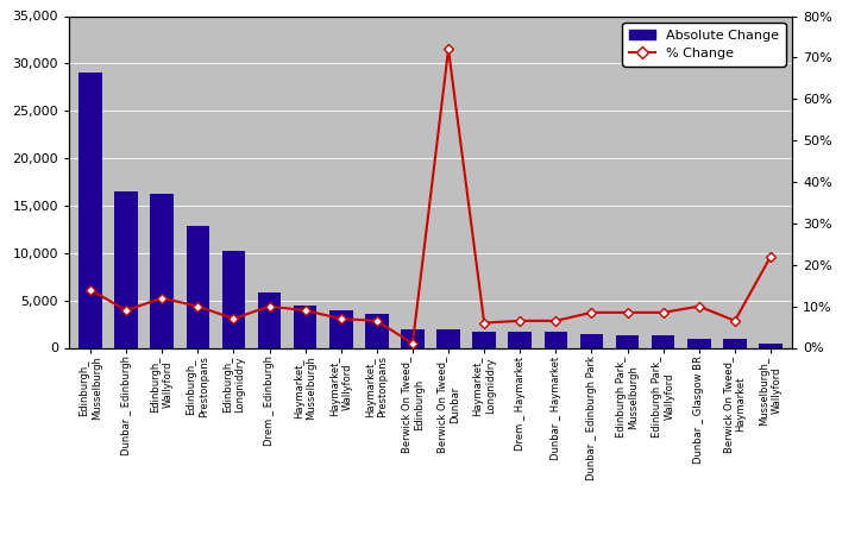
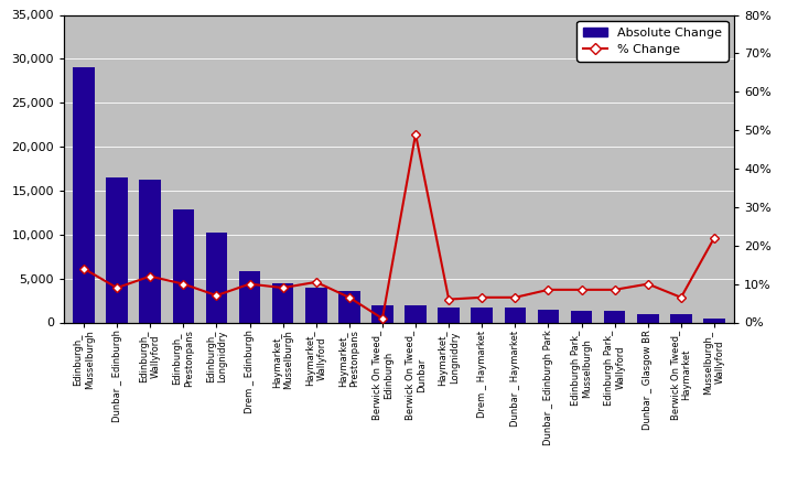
% Change/Haymarket_ Wallyford: 7.0% -> 10.5%
% Change/Berwick On Tweed_ Dunbar: 72.0% -> 49.0%
